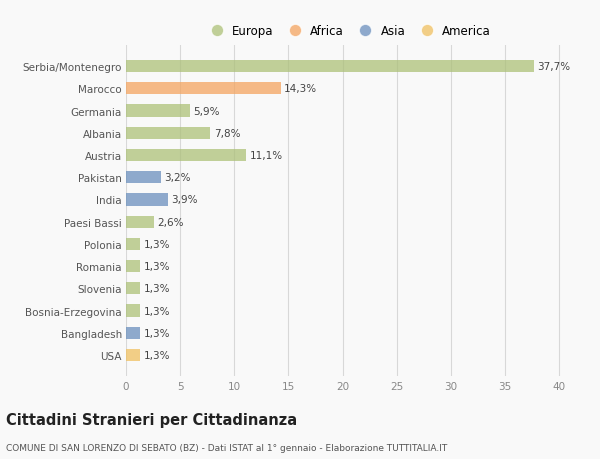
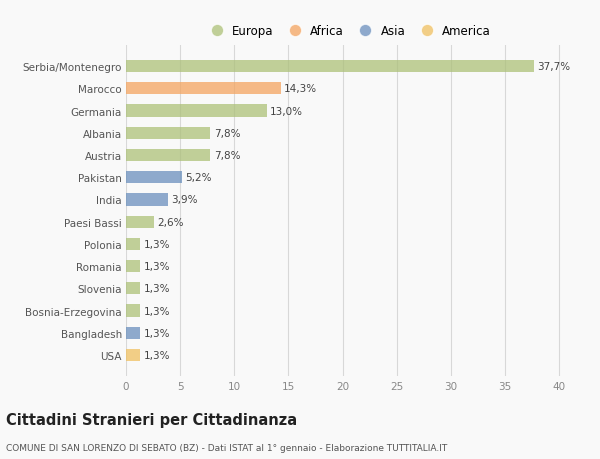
Germania: 5,9% -> 13,0%
Austria: 11,1% -> 7,8%
Pakistan: 3,2% -> 5,2%
